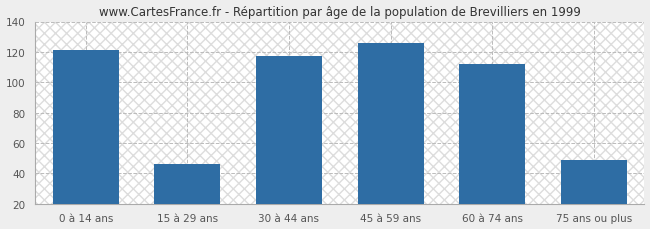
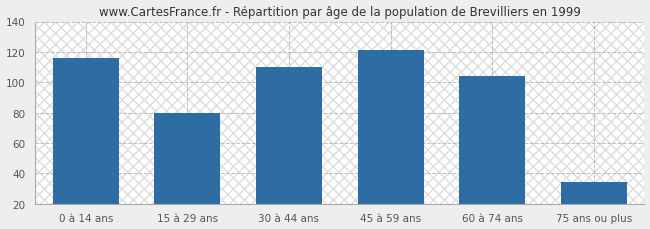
0 à 14 ans: 121 -> 116
15 à 29 ans: 46 -> 80
30 à 44 ans: 117 -> 110
45 à 59 ans: 126 -> 121
60 à 74 ans: 112 -> 104
75 ans ou plus: 49 -> 34
